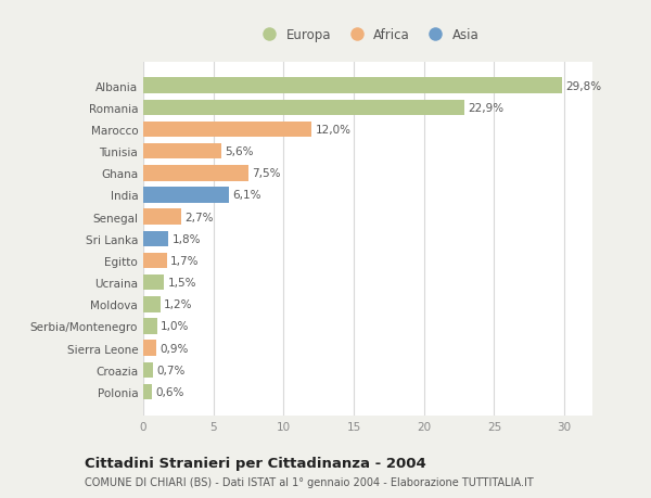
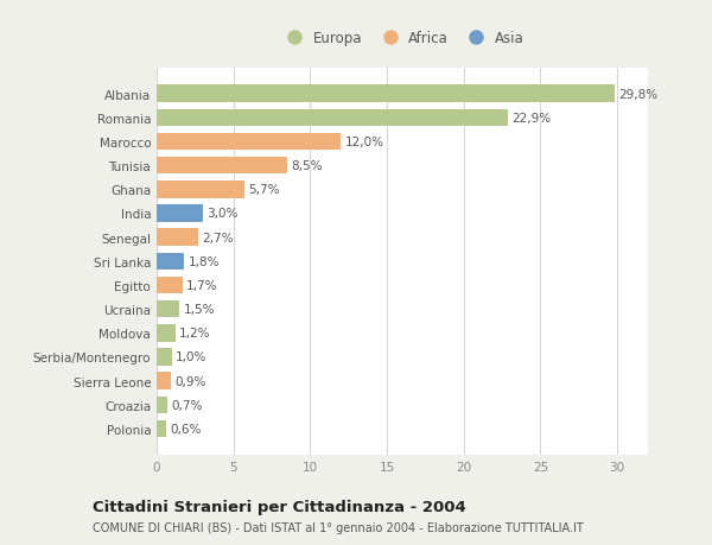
Tunisia: 5,6% -> 8,5%
Ghana: 7,5% -> 5,7%
India: 6,1% -> 3,0%
